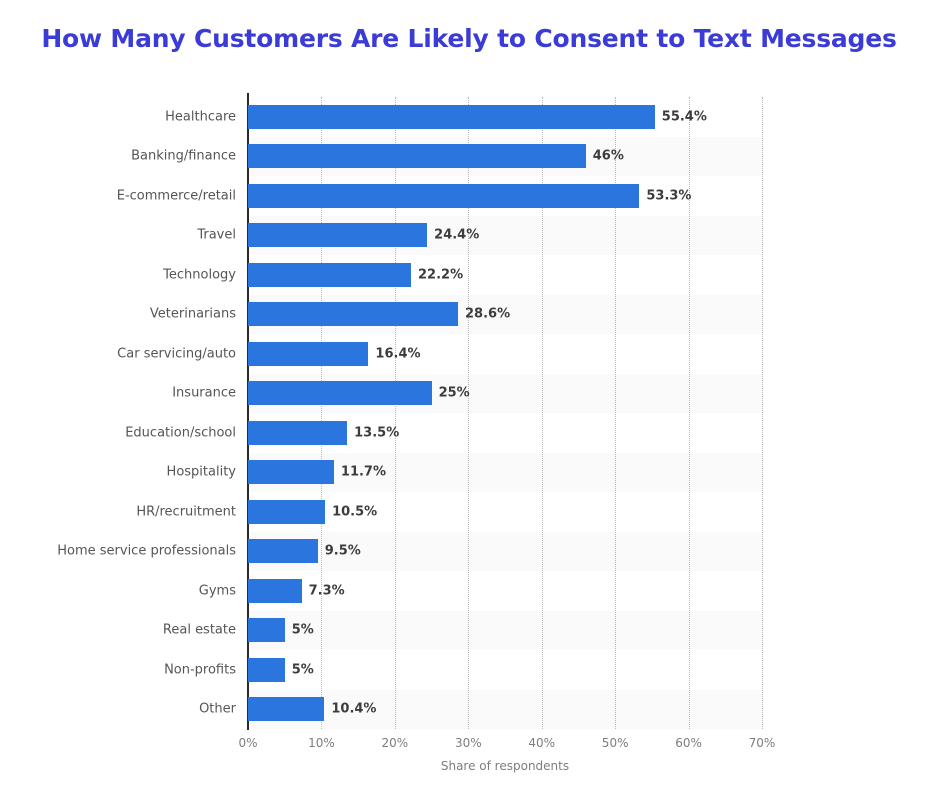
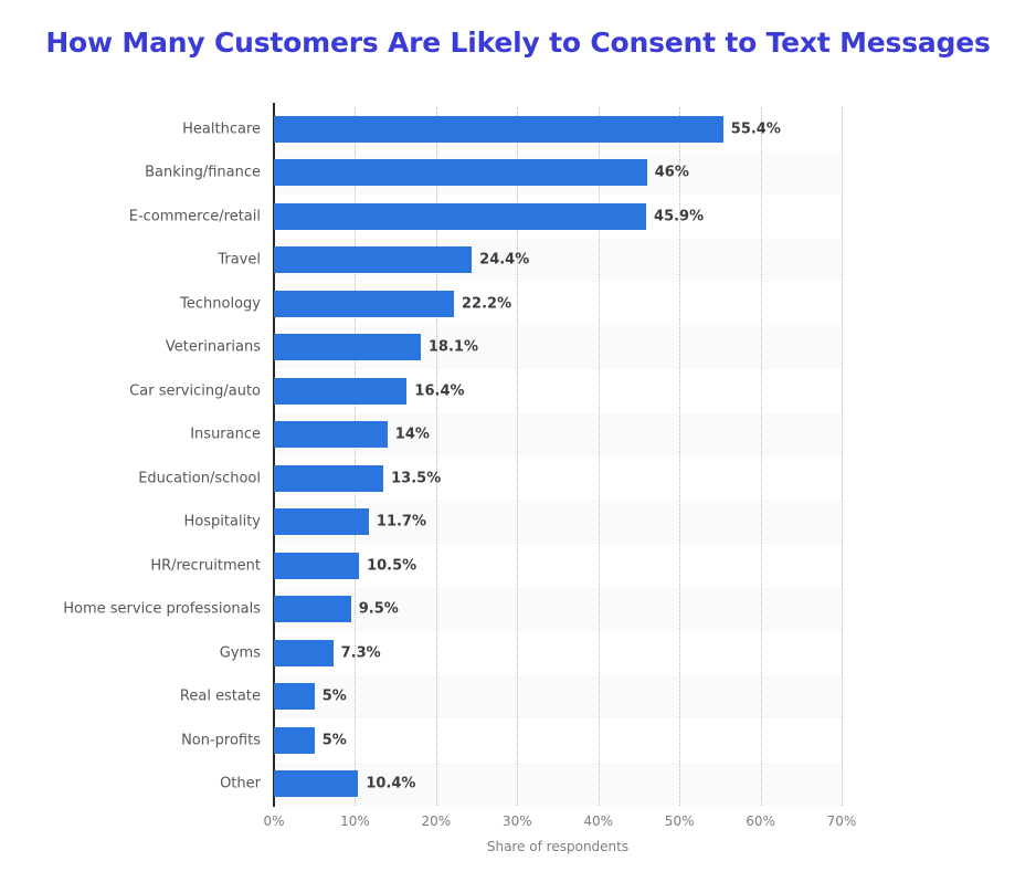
E-commerce/retail: 53.3% -> 45.9%
Veterinarians: 28.6% -> 18.1%
Insurance: 25% -> 14%
